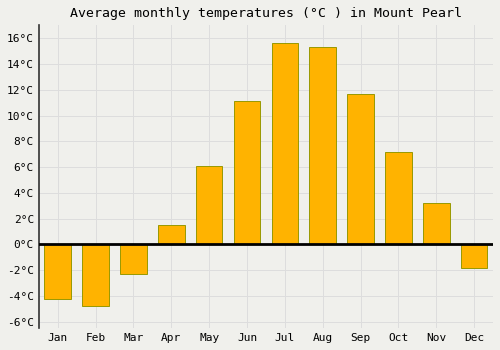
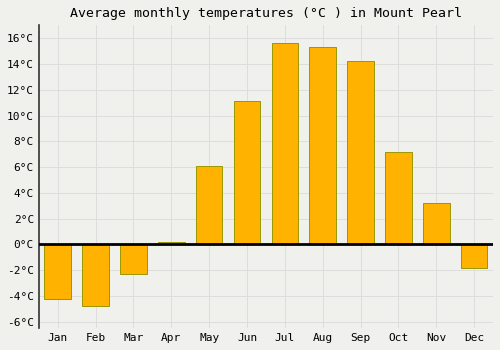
Apr: 1.5°C -> 0.2°C
Sep: 11.7°C -> 14.2°C
